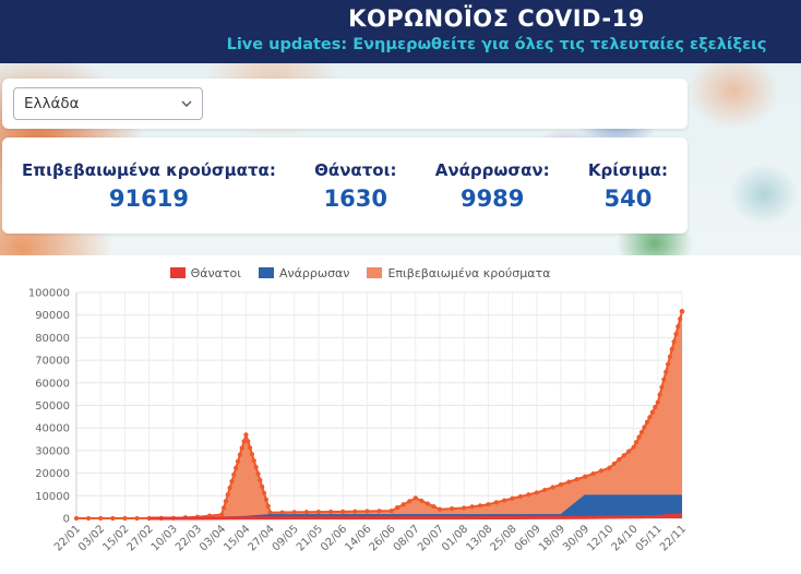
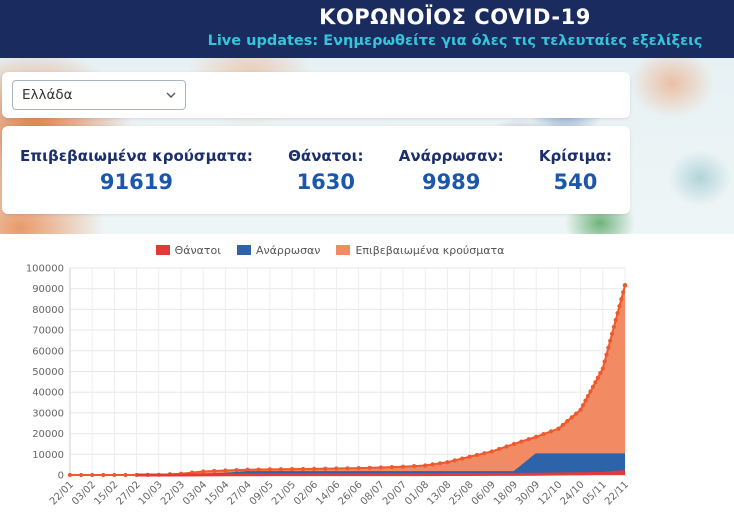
Επιβεβαιωμένα κρούσματα/15/04: 37000 -> 2000
Επιβεβαιωμένα κρούσματα/08/07: 9000 -> 4000
